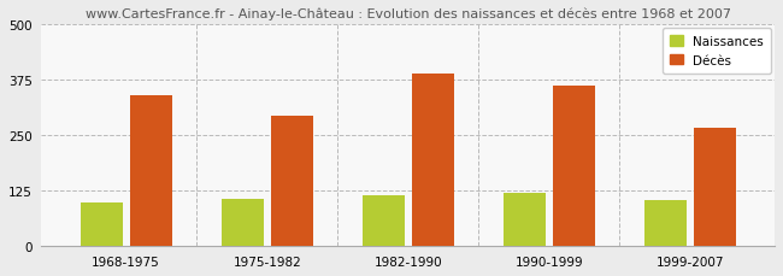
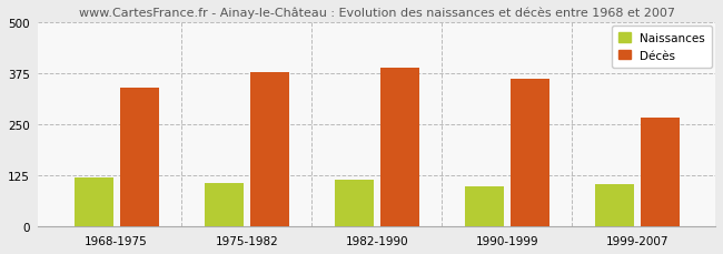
Naissances/1968-1975: 100 -> 120
Décès/1975-1982: 295 -> 378
Naissances/1990-1999: 120 -> 100
